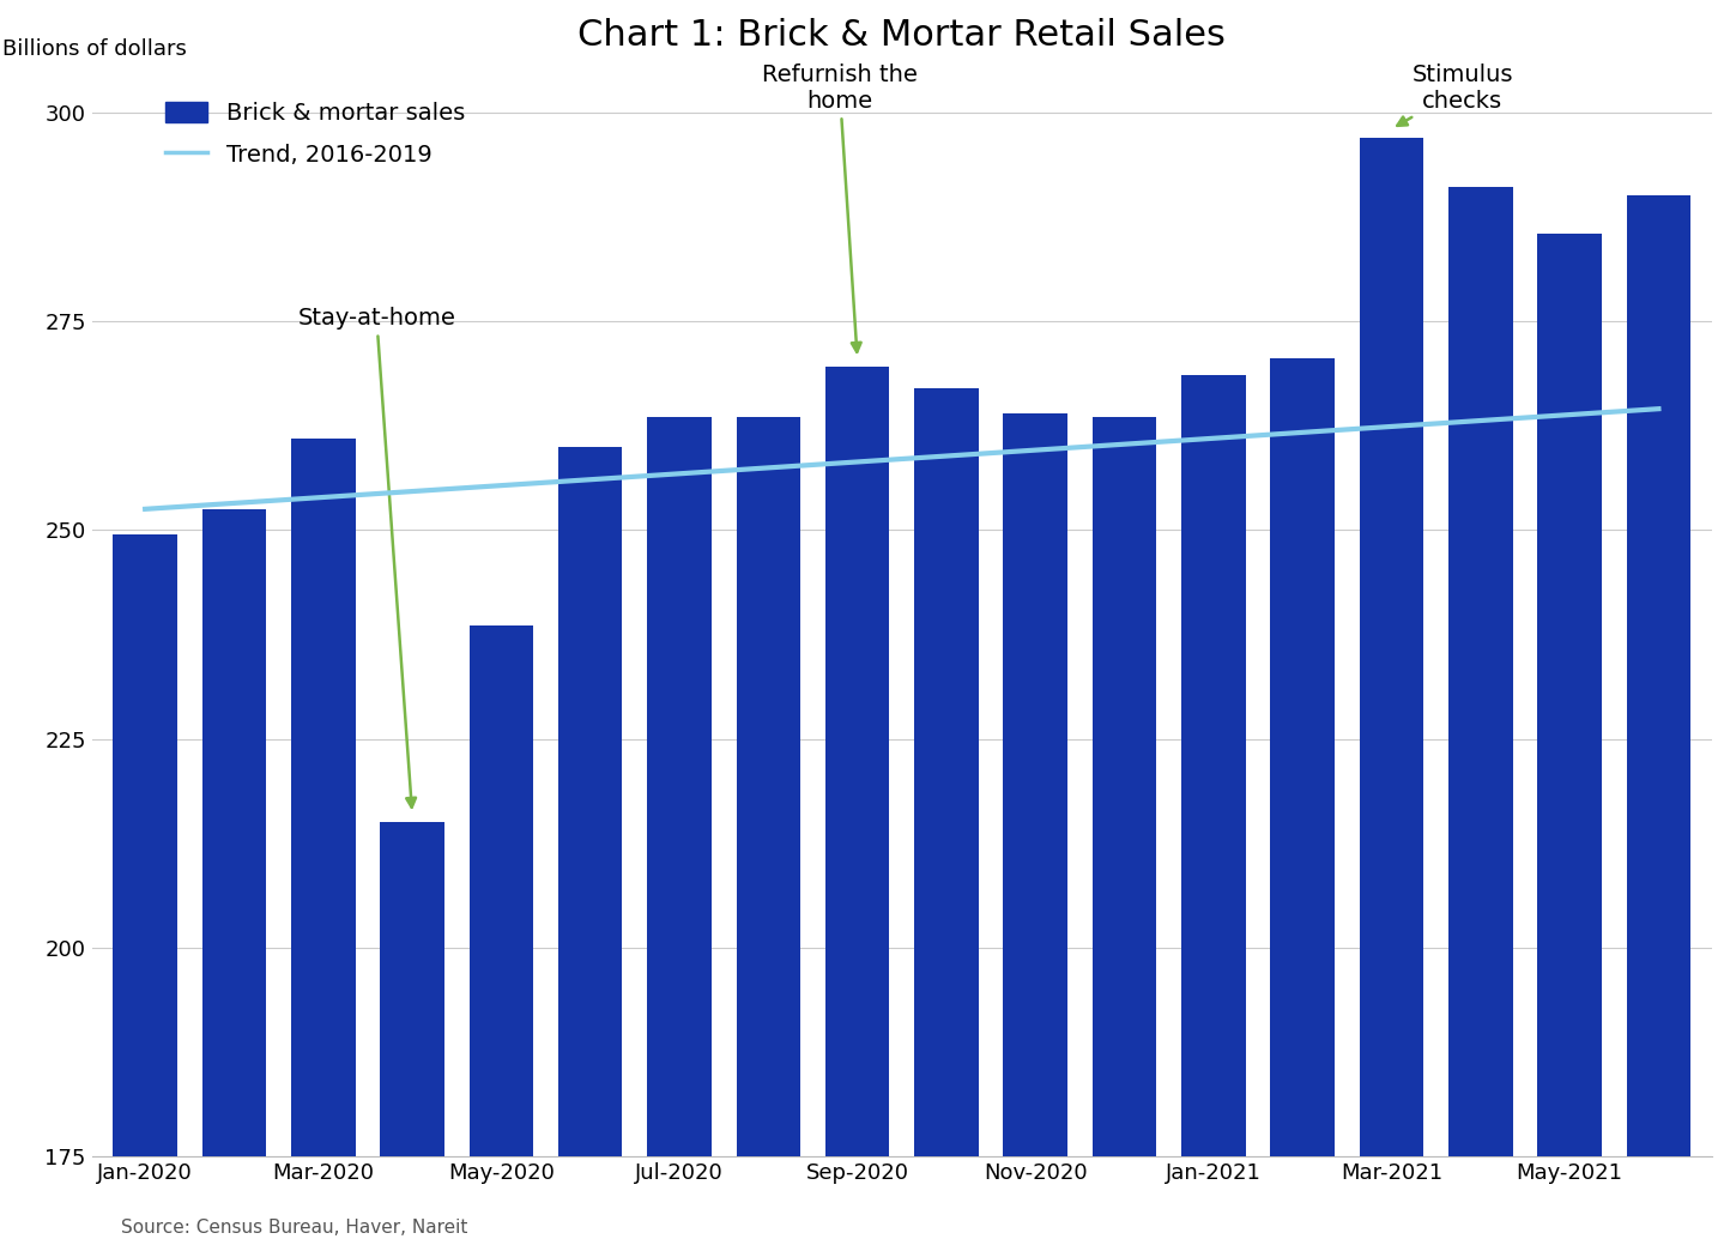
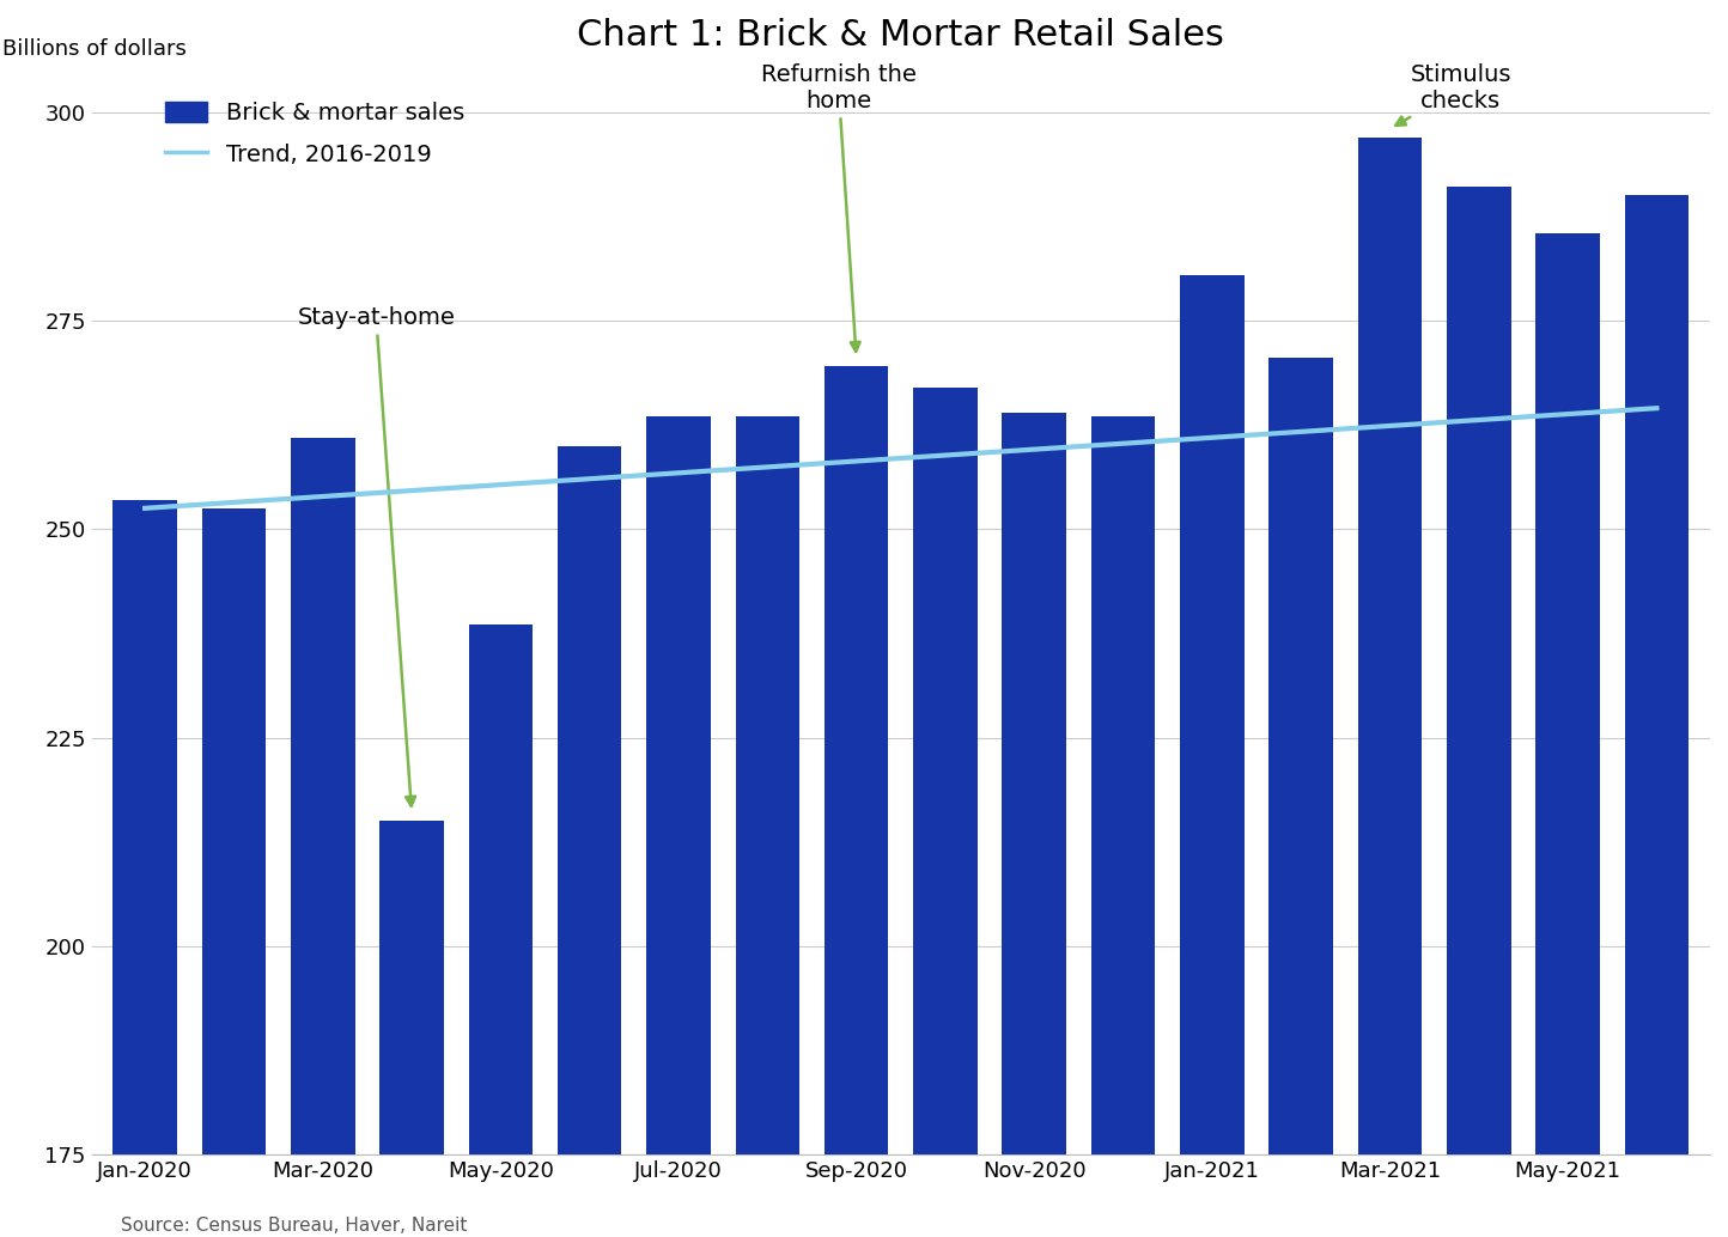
Brick & mortar sales/Jan-2020: 249.4 -> 253.5
Brick & mortar sales/Jan-2021: 268.6 -> 280.5
